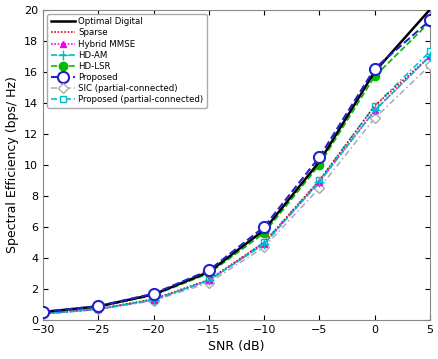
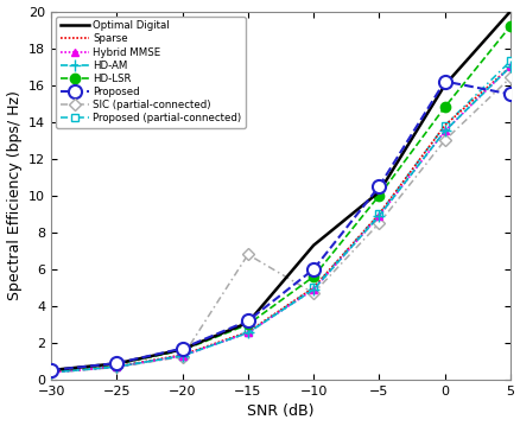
SIC (partial-connected)/−15: 2.4 -> 6.8
Optimal Digital/−10: 5.8 -> 7.3
HD-LSR/0: 15.7 -> 14.8
Proposed/5: 19.3 -> 15.5
